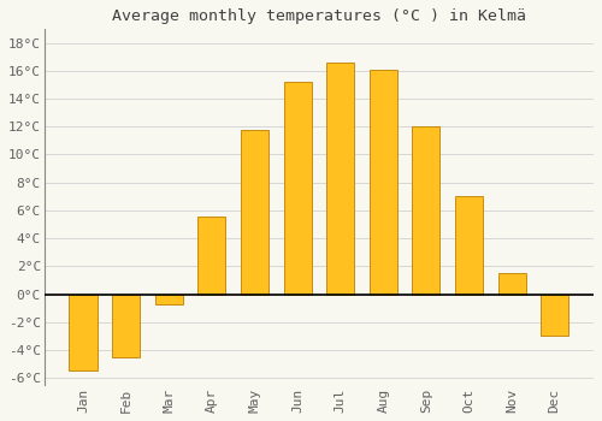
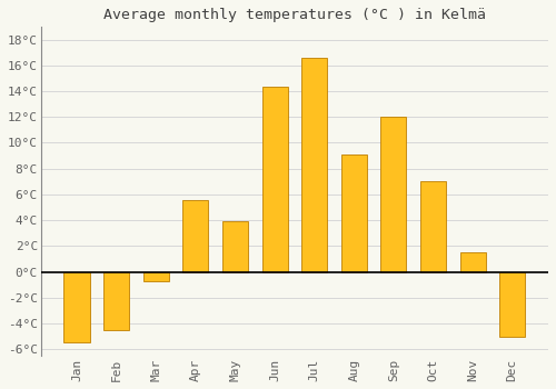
May: 11.8°C -> 3.9°C
Jun: 15.2°C -> 14.3°C
Aug: 16.1°C -> 9.1°C
Dec: -3.0°C -> -5.0°C
